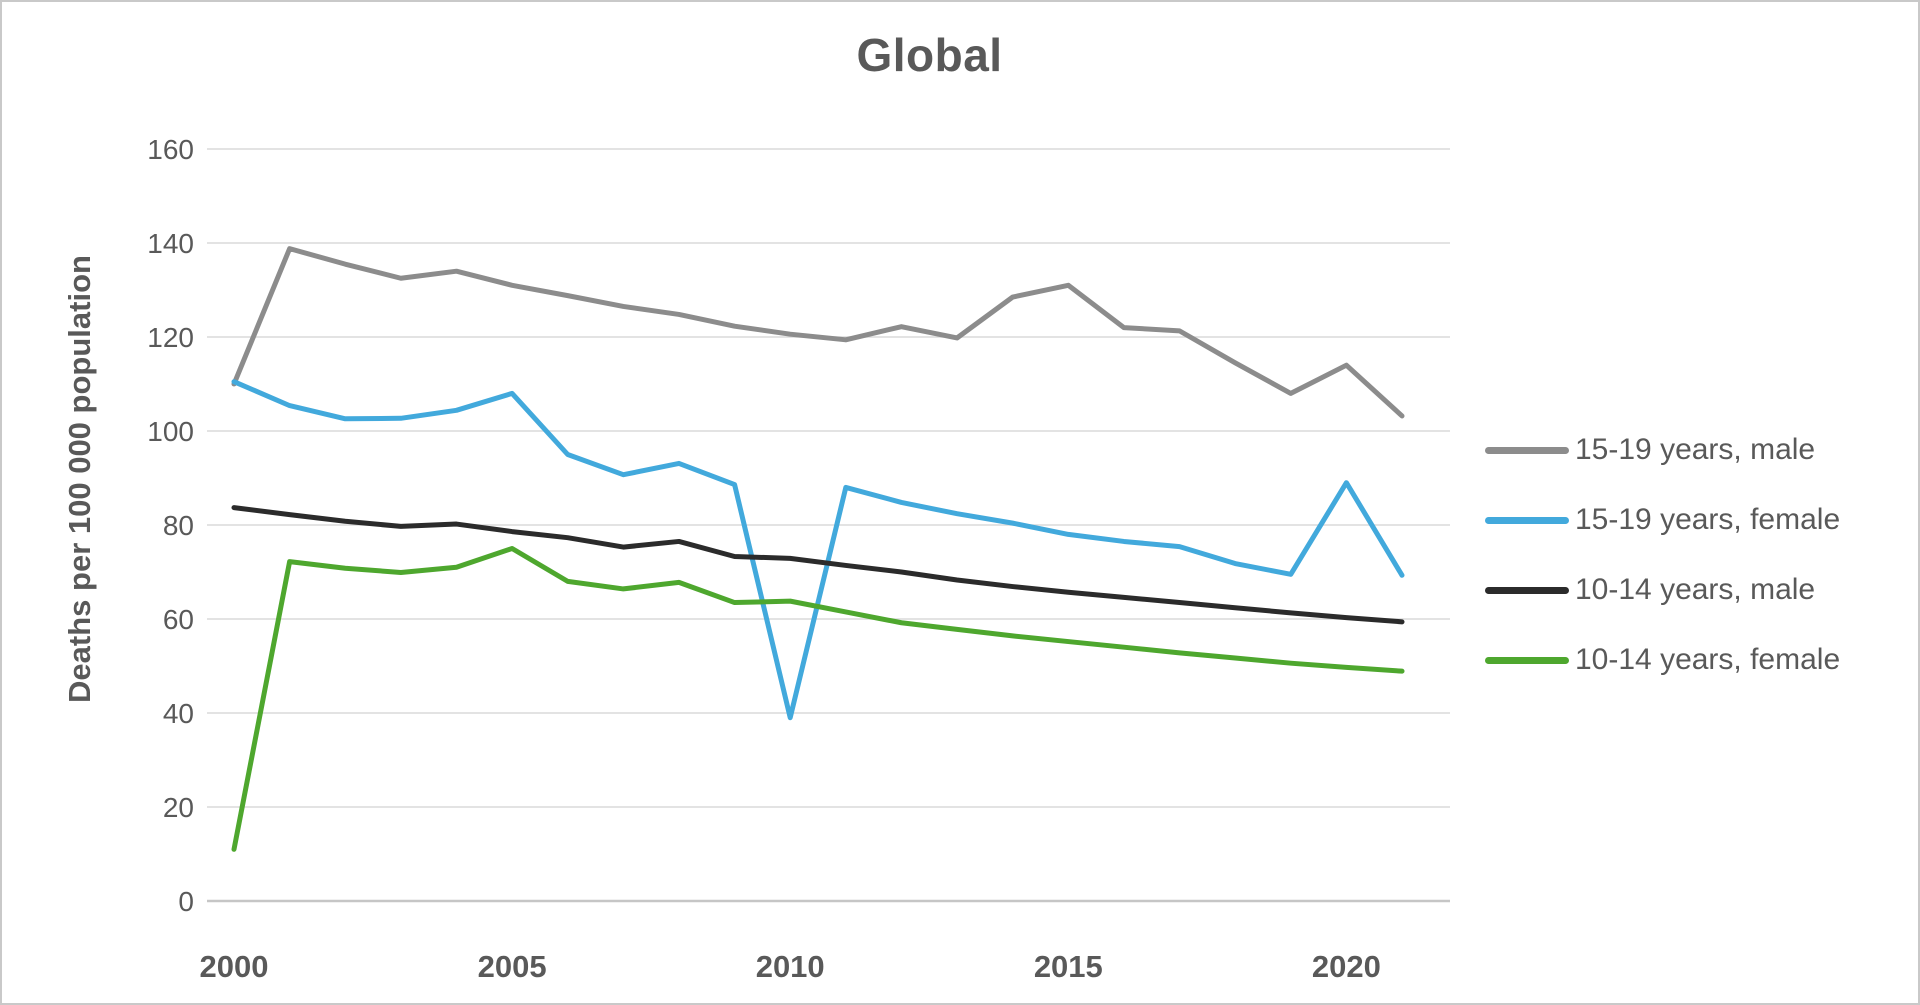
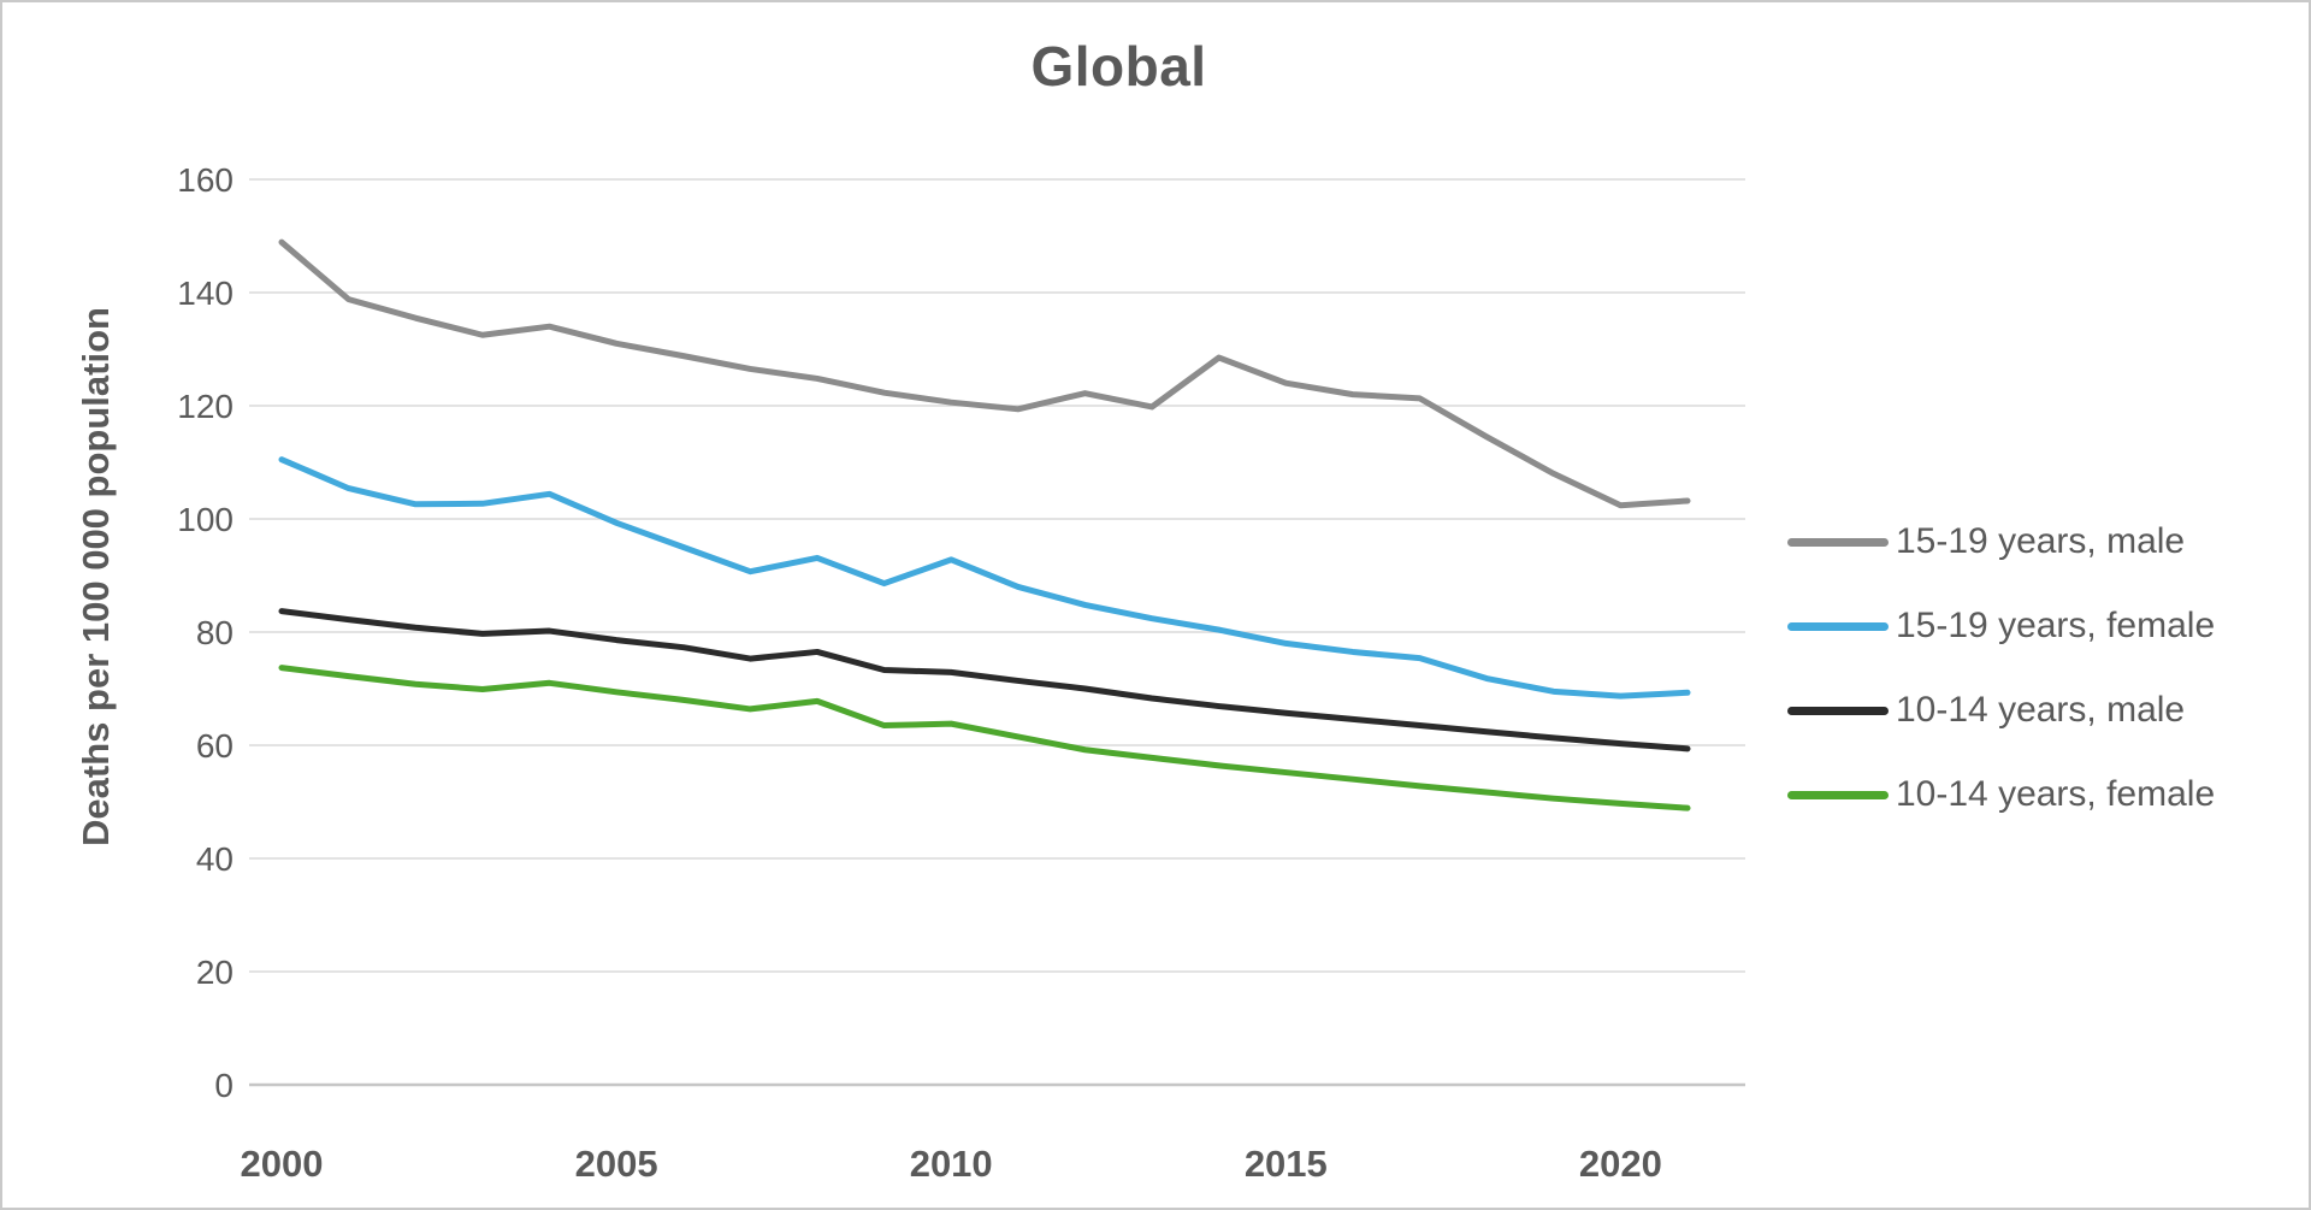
15-19 years, male/2000: 110 -> 149
10-14 years, female/2000: 11 -> 74
15-19 years, female/2005: 108 -> 99
10-14 years, female/2005: 75 -> 69
15-19 years, female/2010: 39 -> 93
15-19 years, male/2015: 131 -> 124
15-19 years, male/2020: 114 -> 102
15-19 years, female/2020: 89 -> 69
